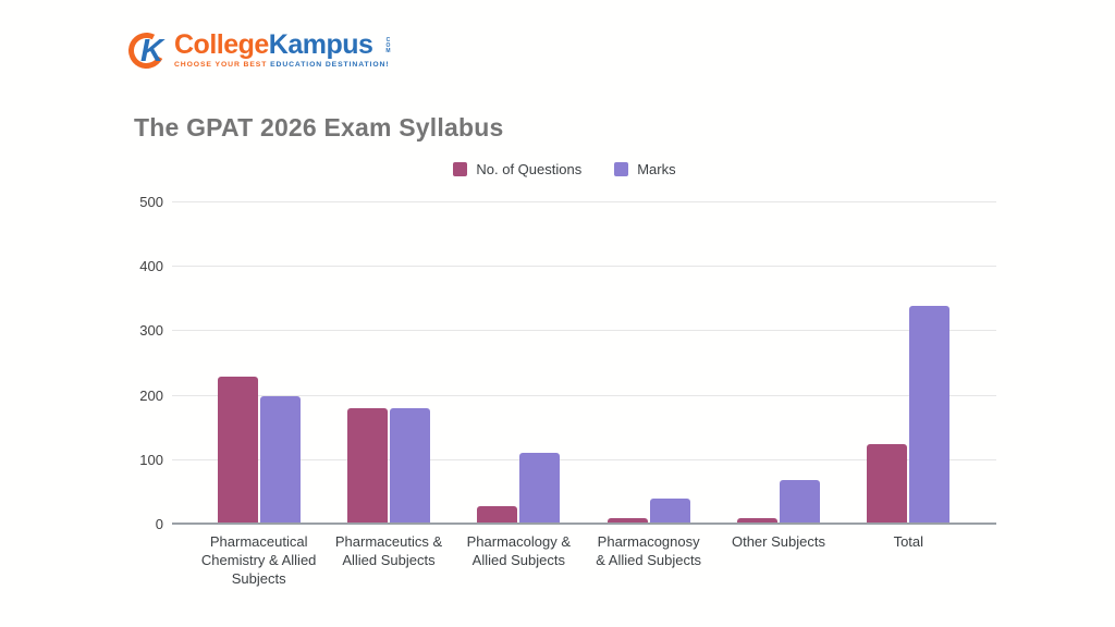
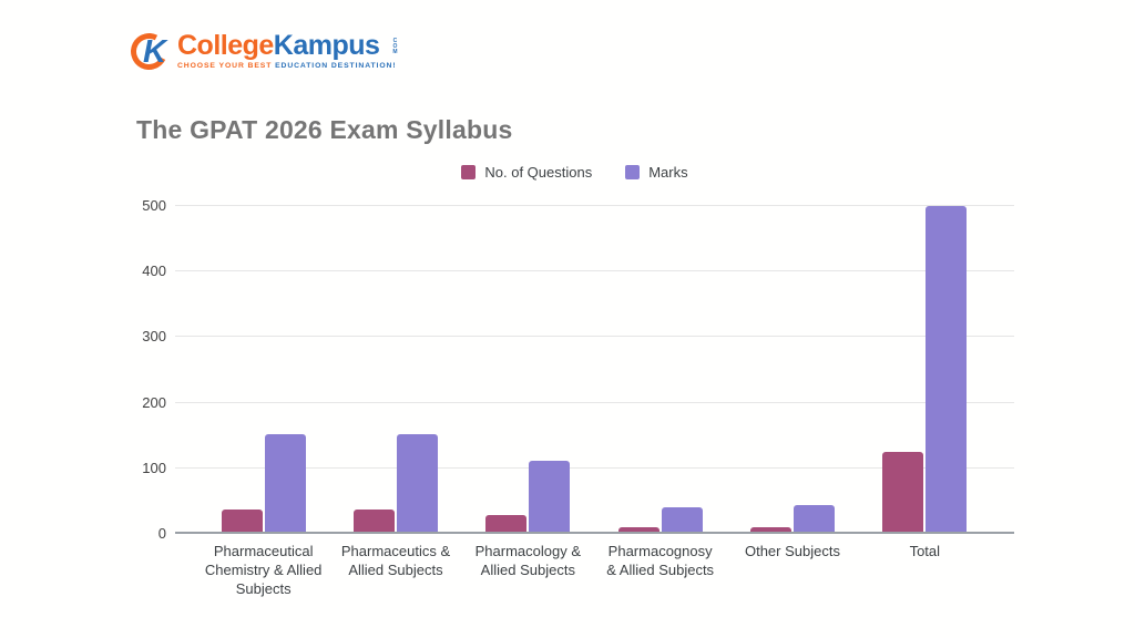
No. of Questions/Pharmaceutical Chemistry & Allied Subjects: 230 -> 40
Marks/Pharmaceutical Chemistry & Allied Subjects: 200 -> 150
No. of Questions/Pharmaceutics & Allied Subjects: 180 -> 40
Marks/Pharmaceutics & Allied Subjects: 180 -> 150
Marks/Other Subjects: 70 -> 40
Marks/Total: 340 -> 500
